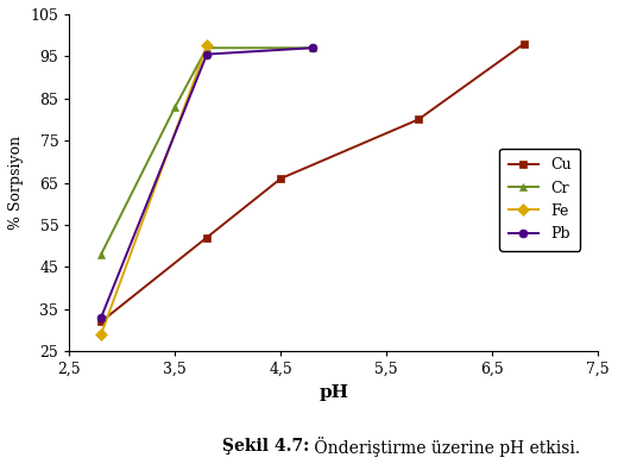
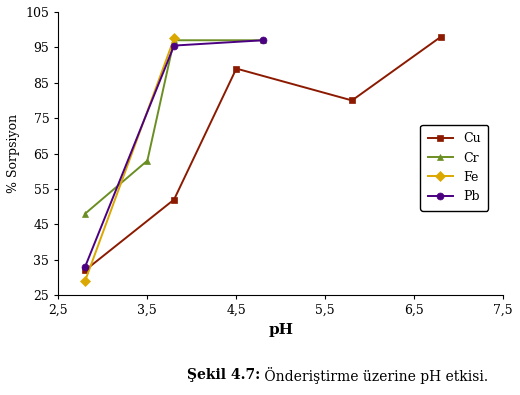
Cr/3,5: 83 -> 63
Cu/4,5: 66 -> 89
